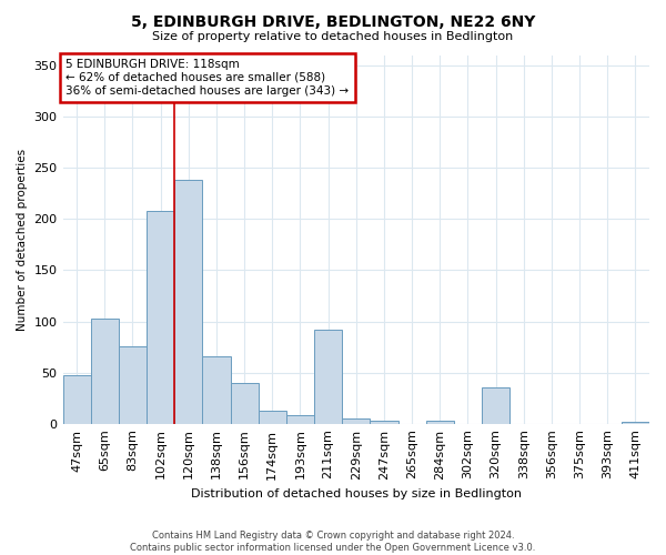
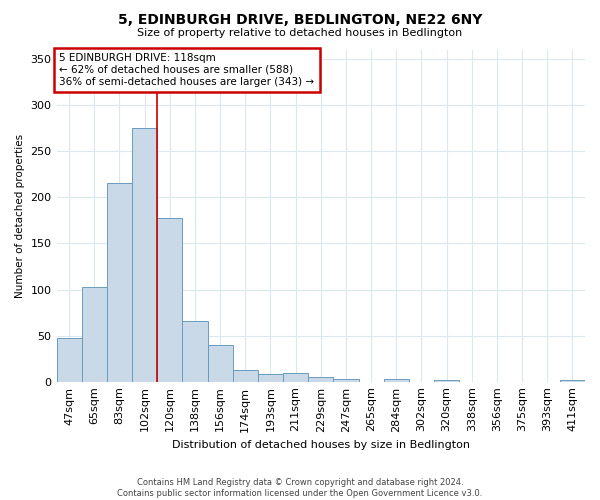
83sqm: 76 -> 216
102sqm: 208 -> 275
120sqm: 238 -> 178
211sqm: 92 -> 9
320sqm: 36 -> 2
